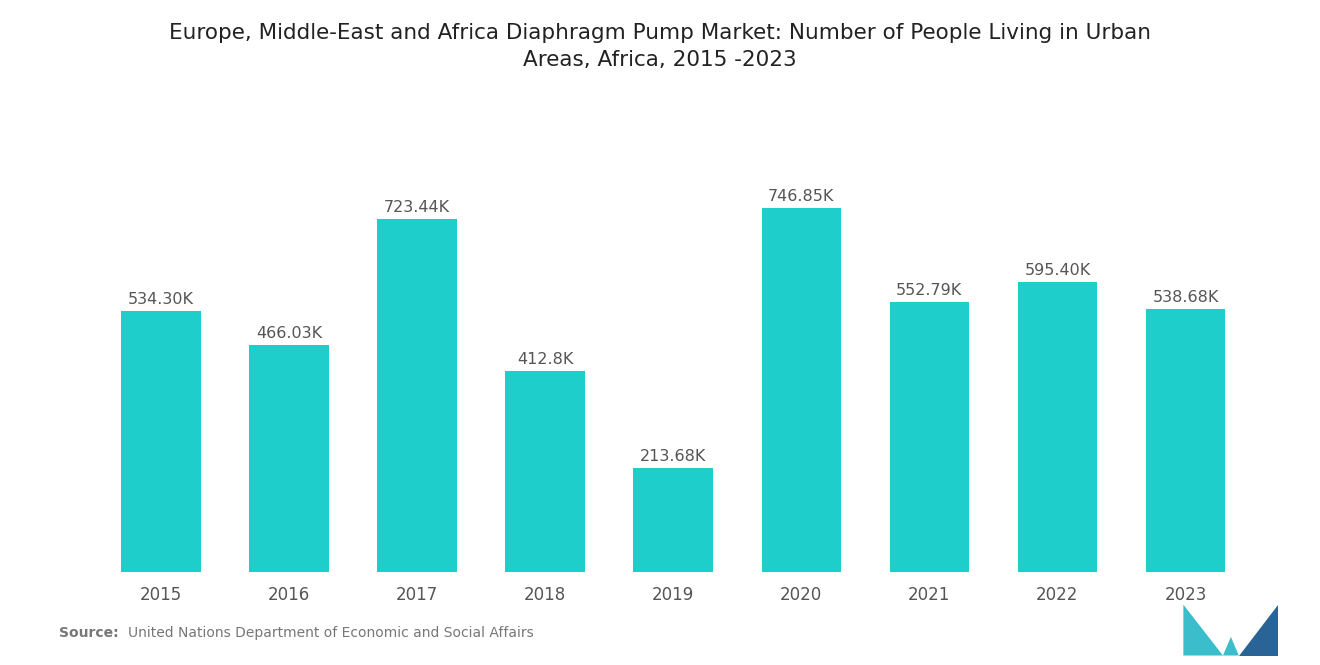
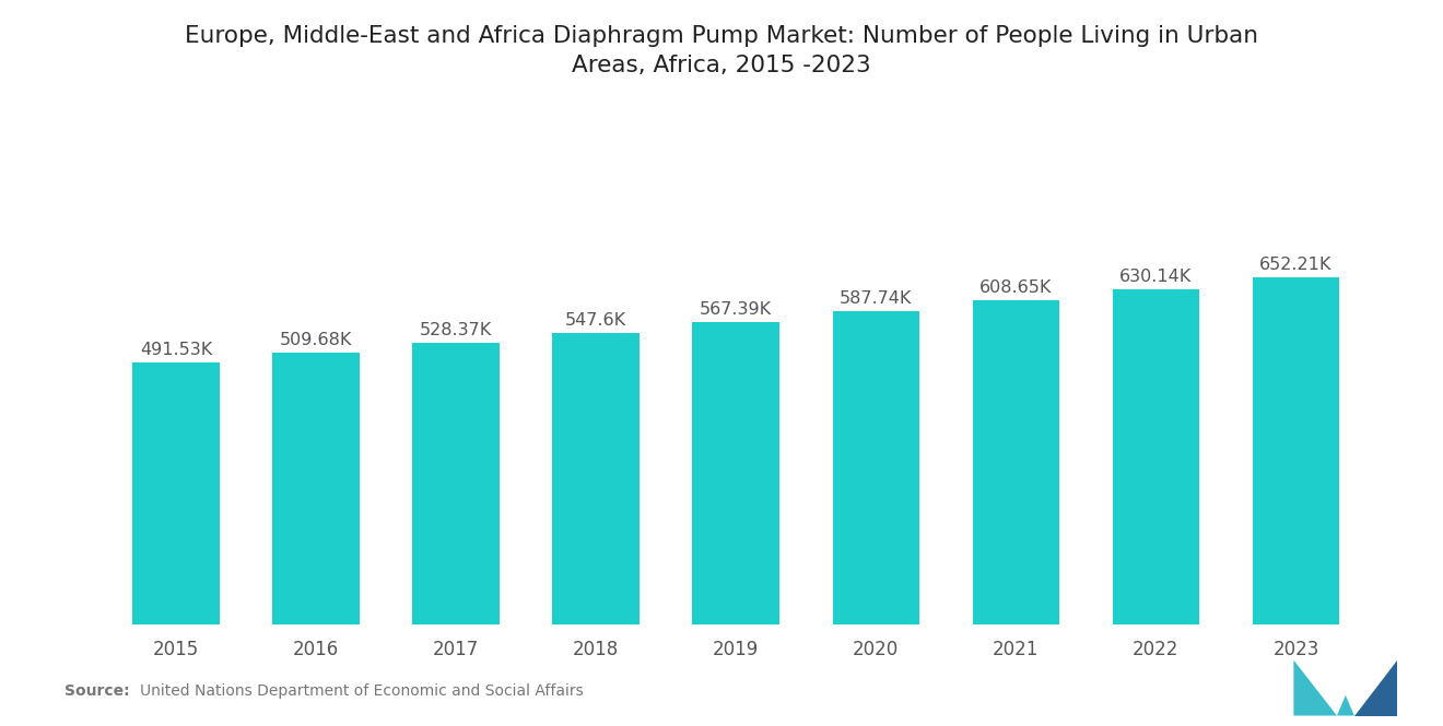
2015: 534.30K -> 491.53K
2016: 466.03K -> 509.68K
2017: 723.44K -> 528.37K
2018: 412.8K -> 547.6K
2019: 213.68K -> 567.39K
2020: 746.85K -> 587.74K
2021: 552.79K -> 608.65K
2022: 595.40K -> 630.14K
2023: 538.68K -> 652.21K
